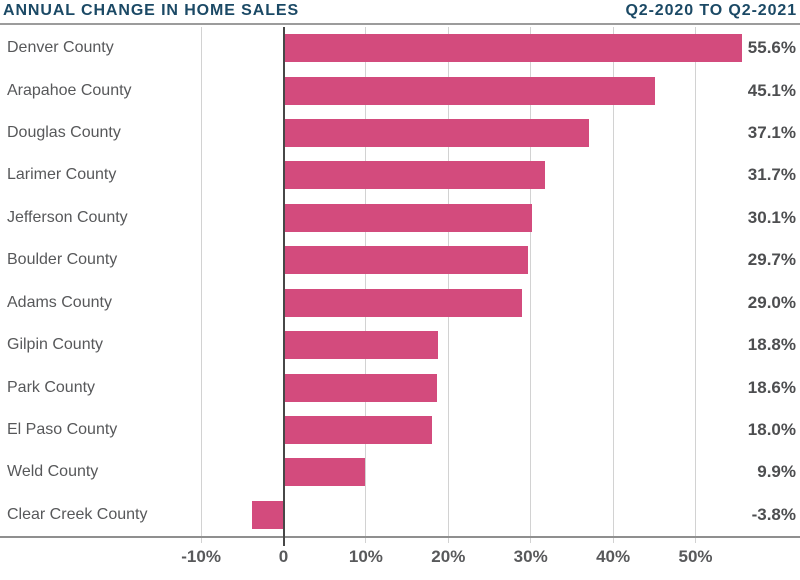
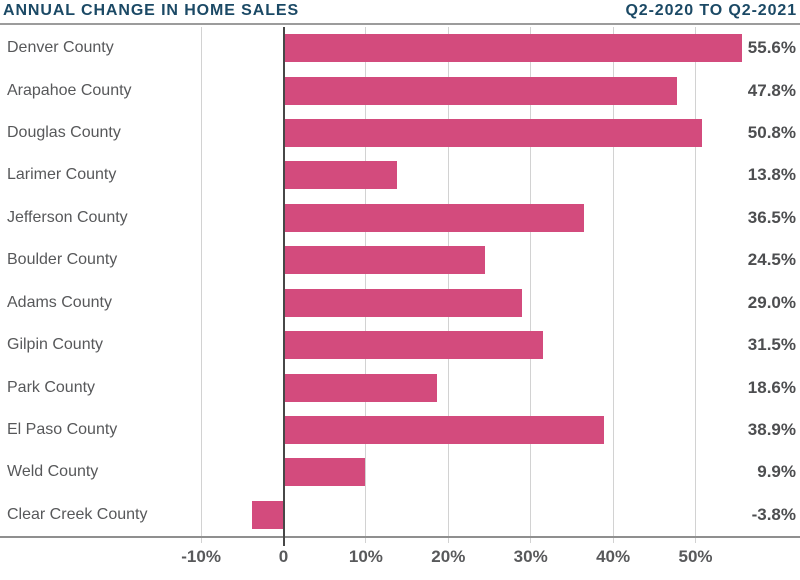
Arapahoe County: 45.1% -> 47.8%
Douglas County: 37.1% -> 50.8%
Larimer County: 31.7% -> 13.8%
Jefferson County: 30.1% -> 36.5%
Boulder County: 29.7% -> 24.5%
Gilpin County: 18.8% -> 31.5%
El Paso County: 18.0% -> 38.9%
